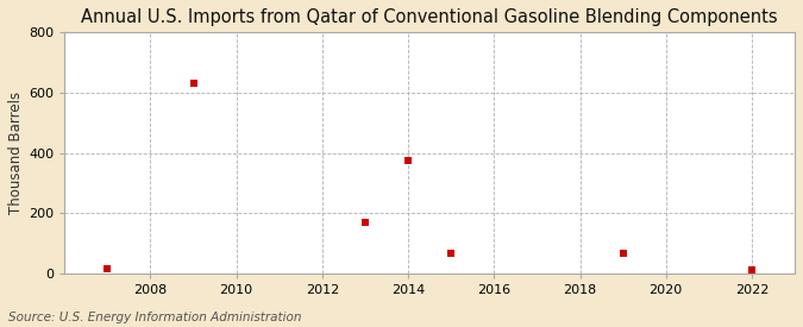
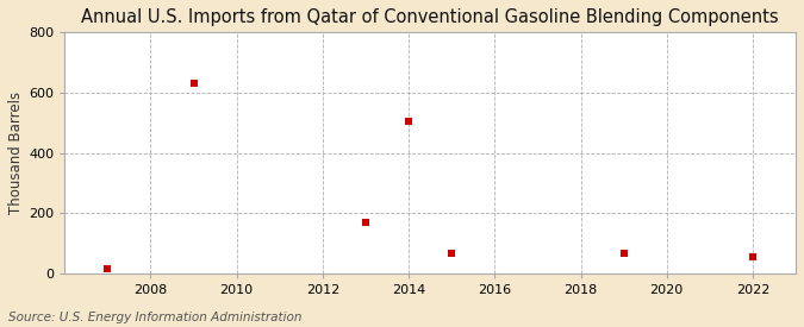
2014: 375 -> 505
2022: 10 -> 55
